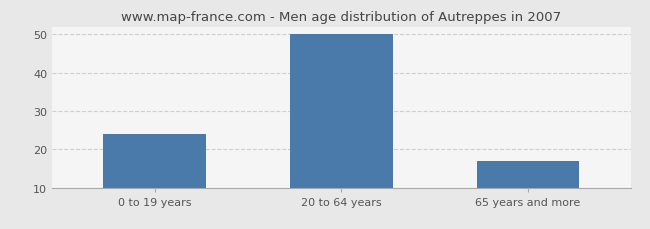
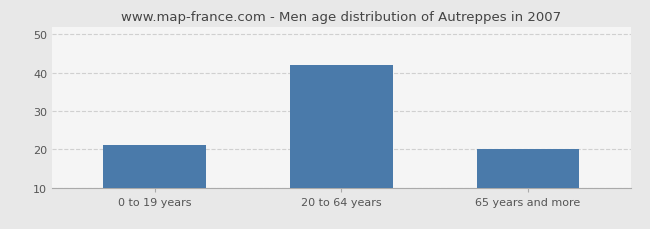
0 to 19 years: 24 -> 21
20 to 64 years: 50 -> 42
65 years and more: 17 -> 20
